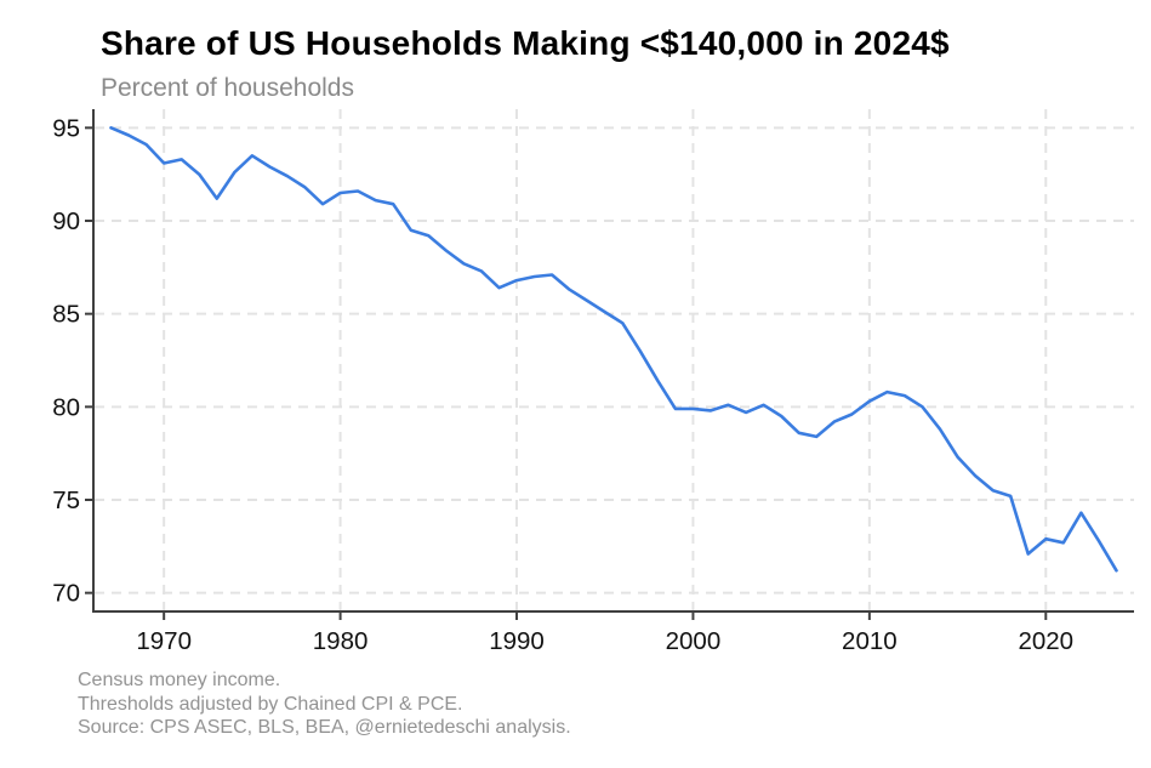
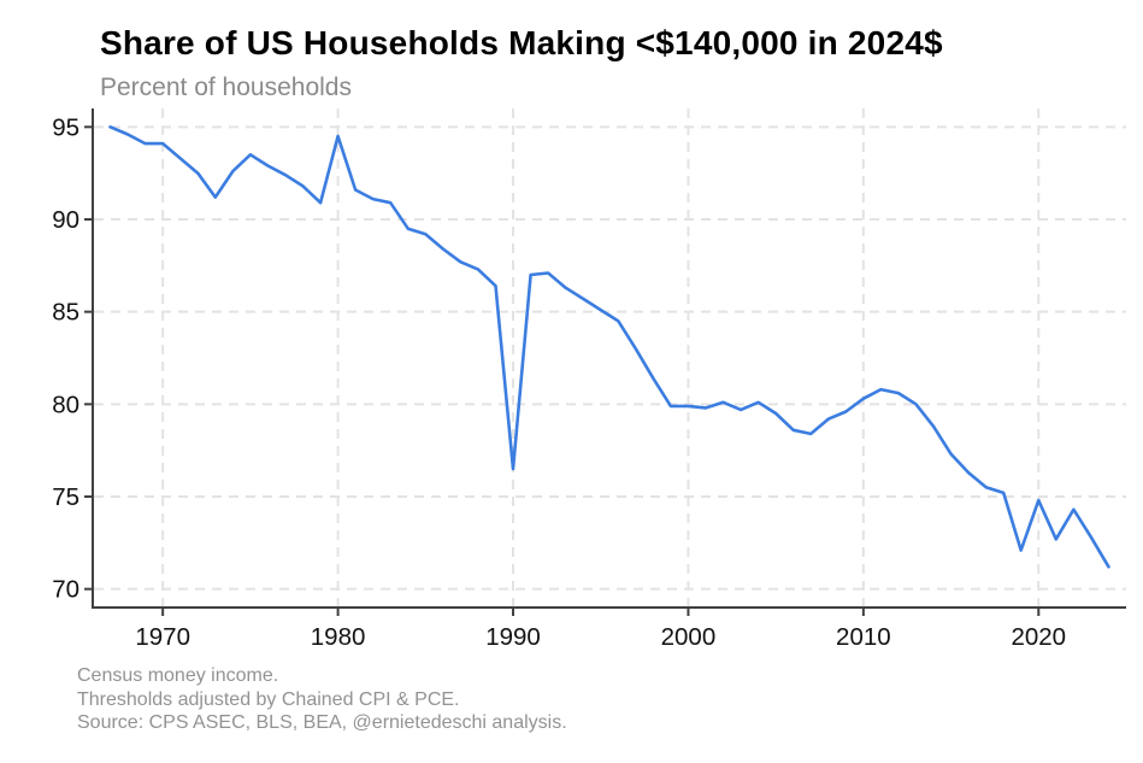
1970: 93.1 -> 94.1
1980: 91.5 -> 94.5
1990: 86.8 -> 76.5
2020: 72.9 -> 74.8
